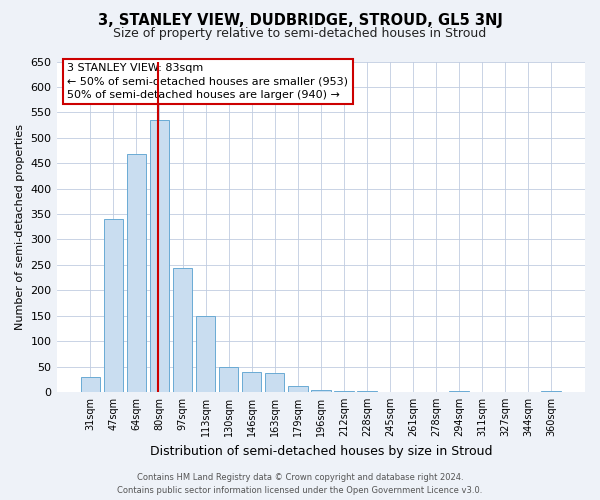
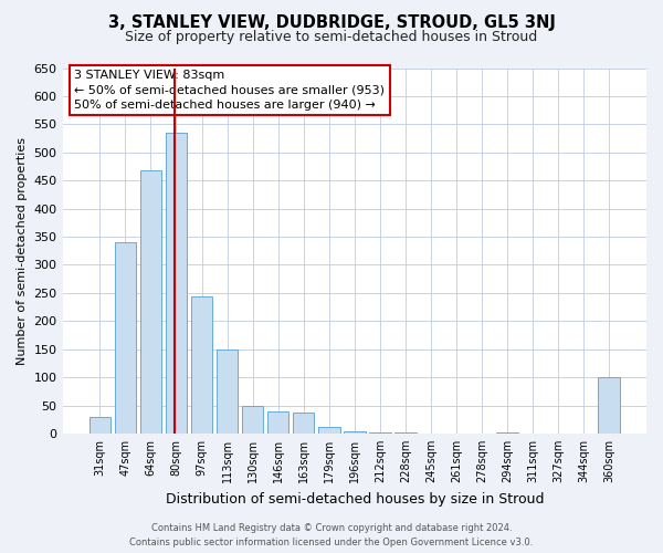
360sqm: 2 -> 100
